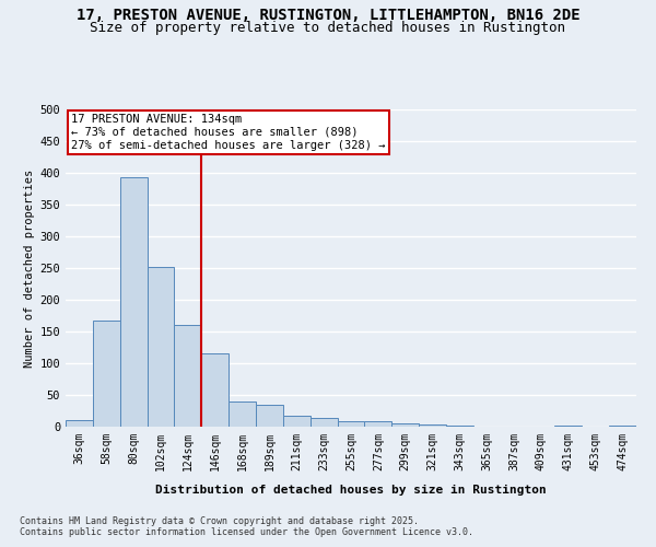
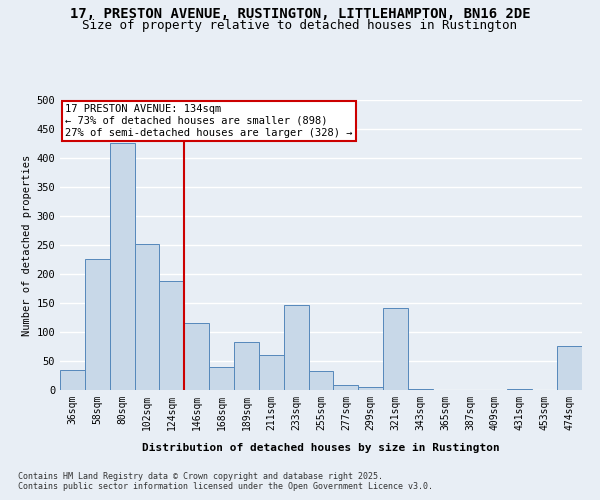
36sqm: 10 -> 34
58sqm: 168 -> 226
80sqm: 393 -> 426
124sqm: 161 -> 188
189sqm: 35 -> 82
211sqm: 18 -> 60
233sqm: 14 -> 146
255sqm: 9 -> 32
321sqm: 3 -> 142
474sqm: 1 -> 76
